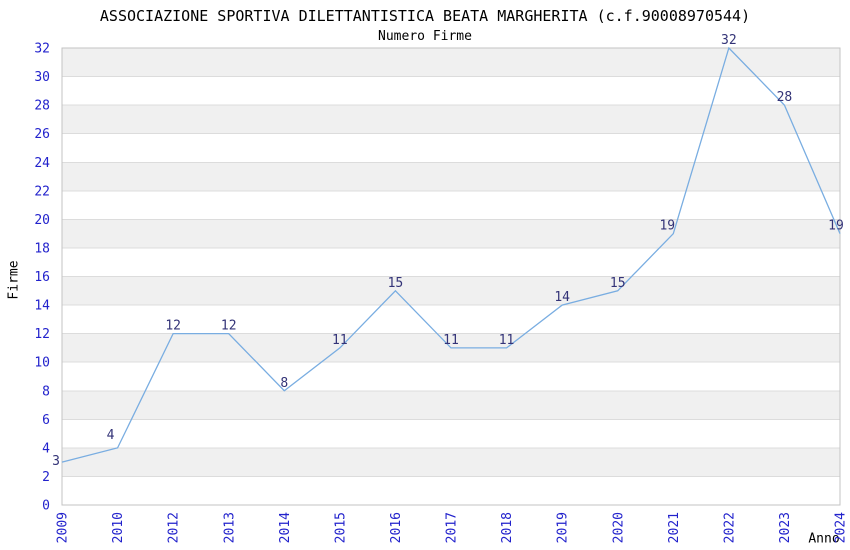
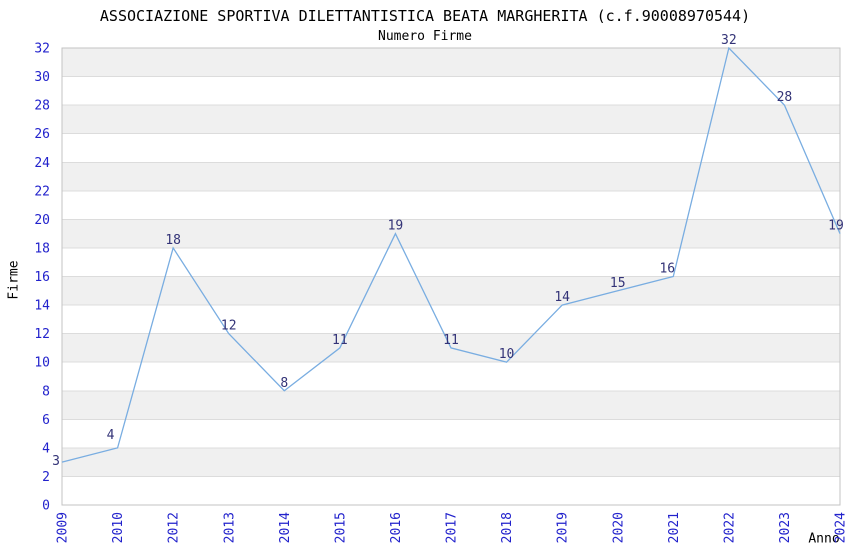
2012: 12 -> 18
2016: 15 -> 19
2018: 11 -> 10
2021: 19 -> 16
